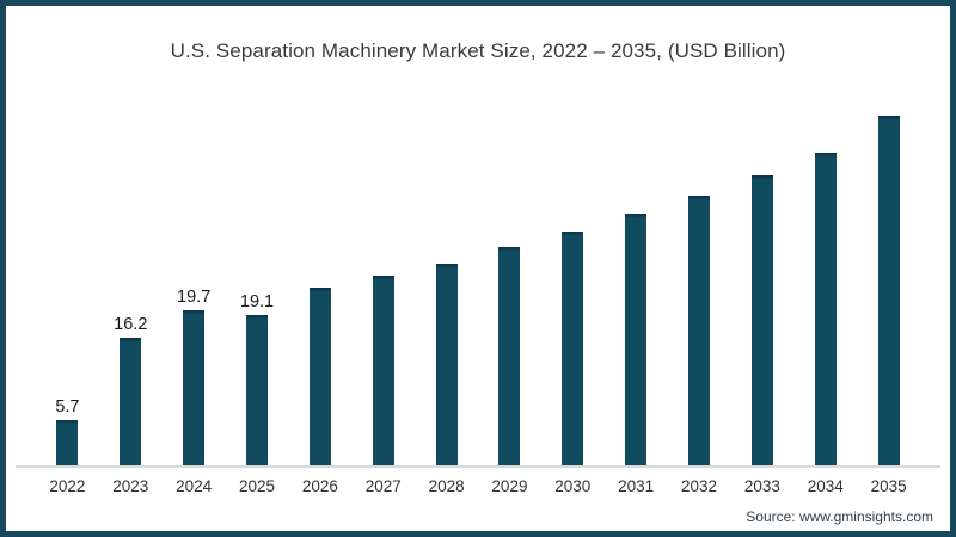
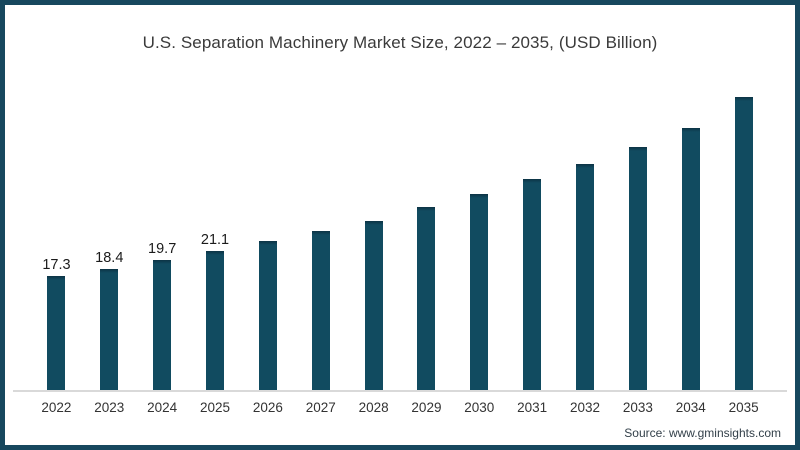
2022: 5.7 -> 17.3
2023: 16.2 -> 18.4
2025: 19.1 -> 21.1
